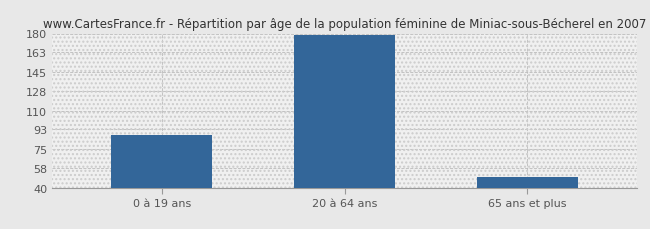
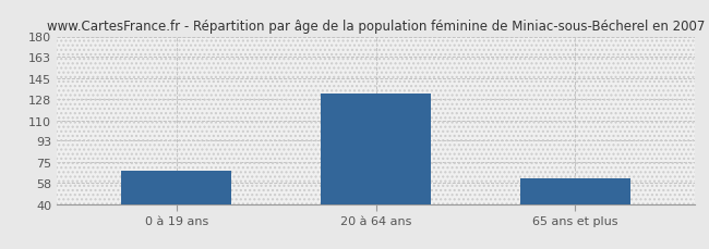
0 à 19 ans: 88 -> 68
20 à 64 ans: 179 -> 132
65 ans et plus: 50 -> 61
